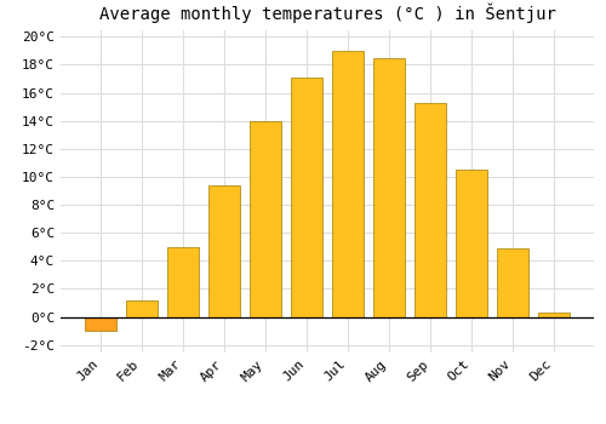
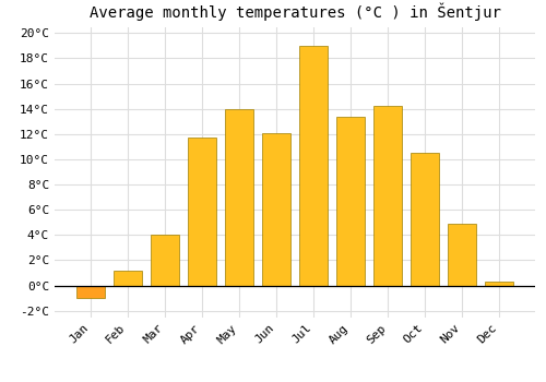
Mar: 5.0°C -> 4.0°C
Apr: 9.4°C -> 11.7°C
Jun: 17.1°C -> 12.1°C
Aug: 18.5°C -> 13.4°C
Sep: 15.3°C -> 14.2°C
